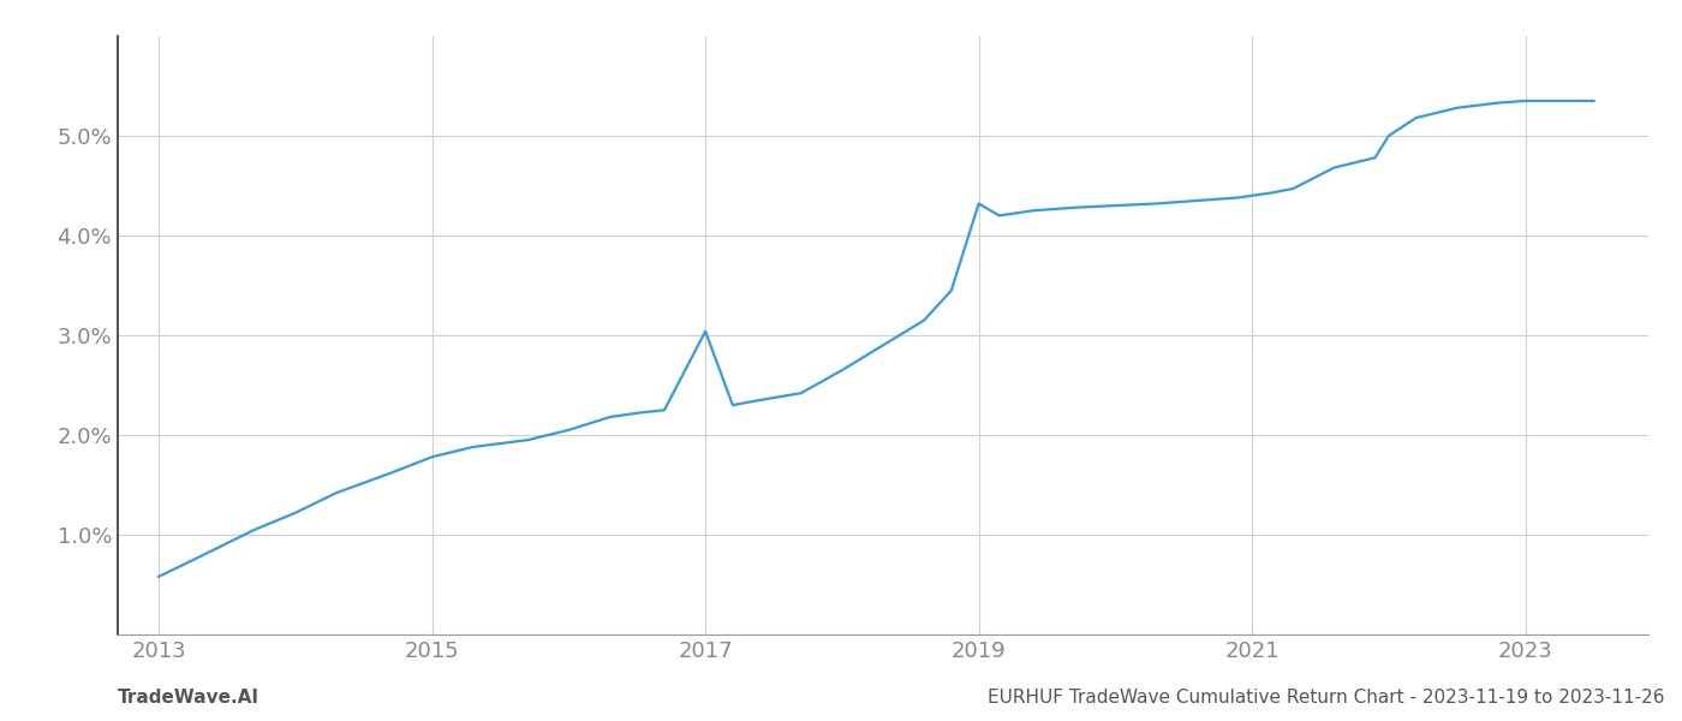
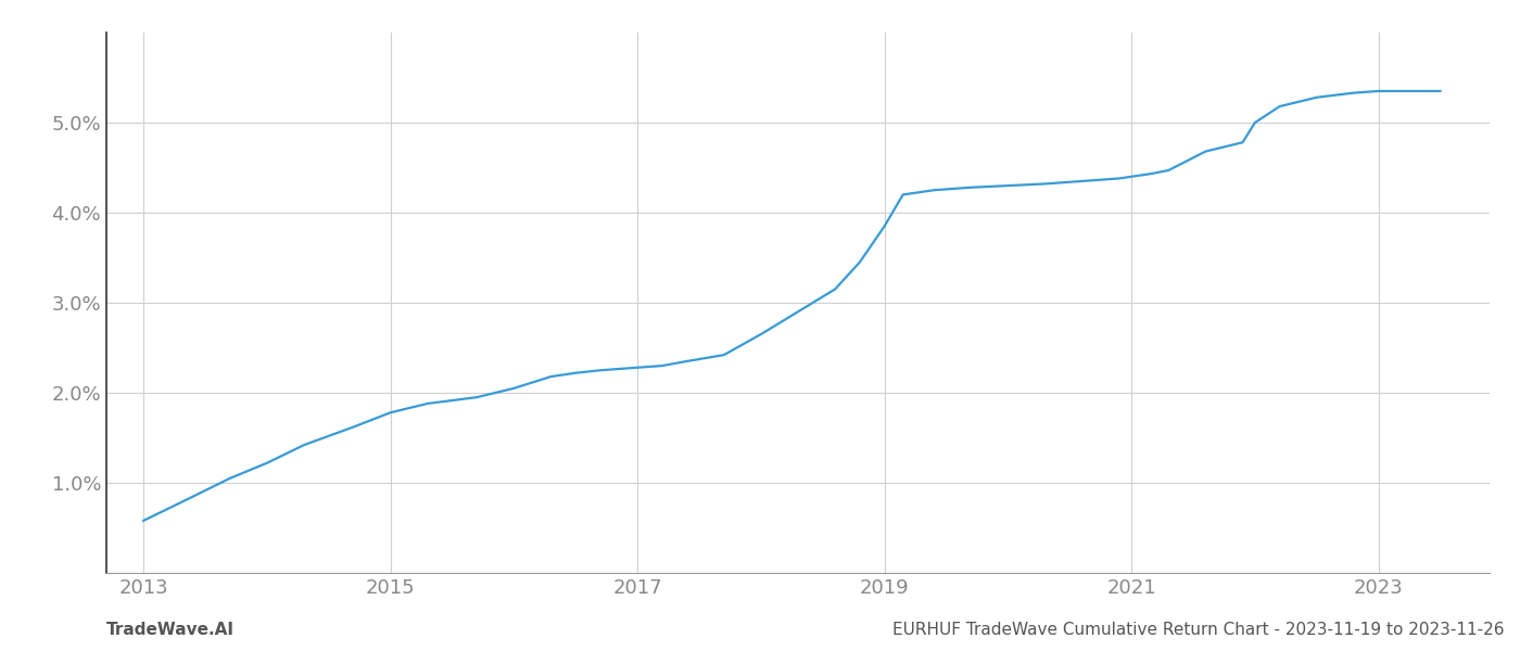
2017: 3.04% -> 2.28%
2019: 4.32% -> 3.85%
